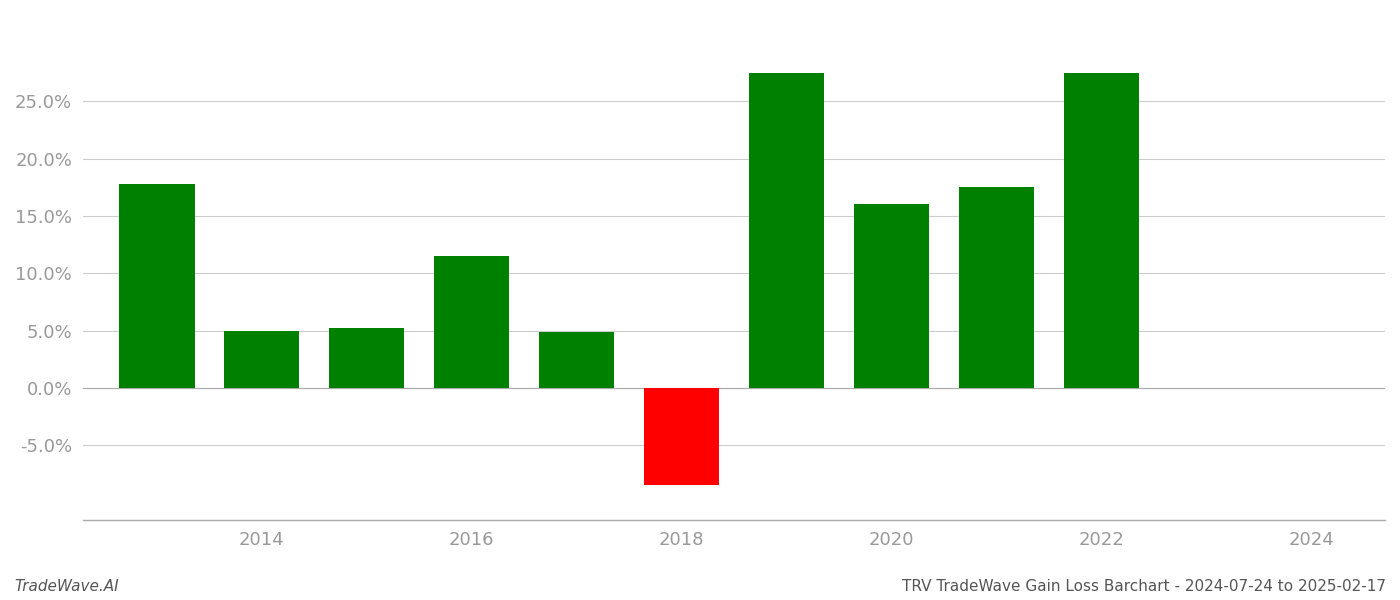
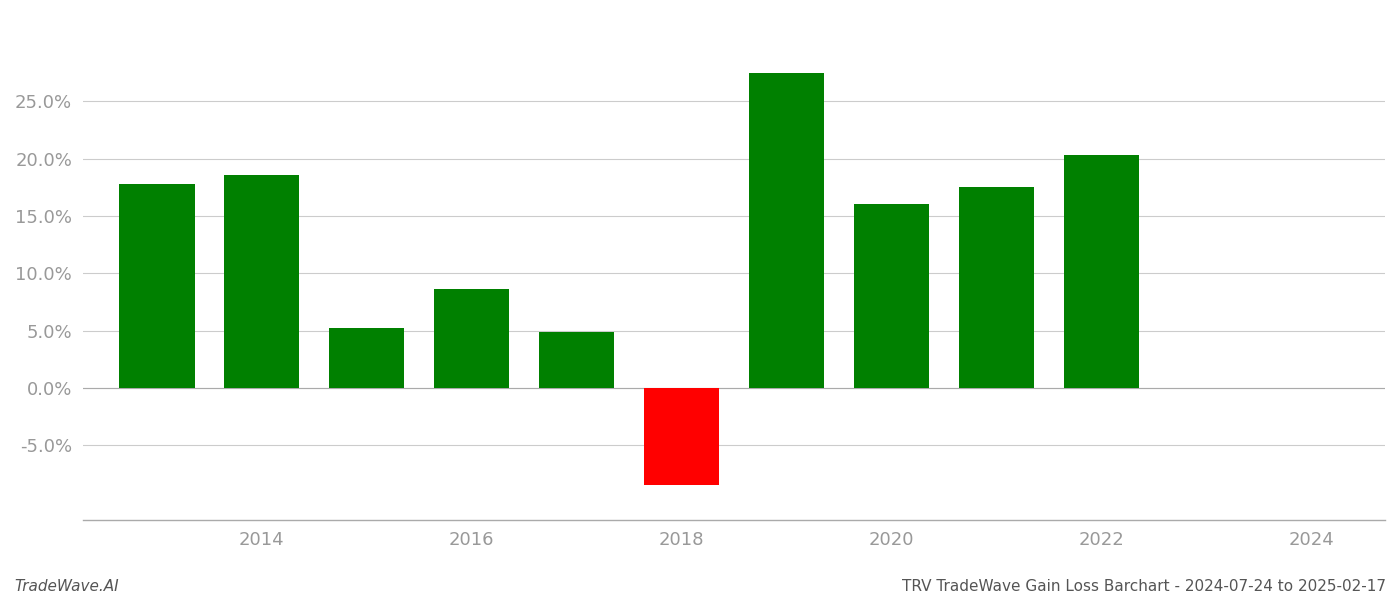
2014: 5.0% -> 18.6%
2016: 11.5% -> 8.6%
2022: 27.5% -> 20.3%
